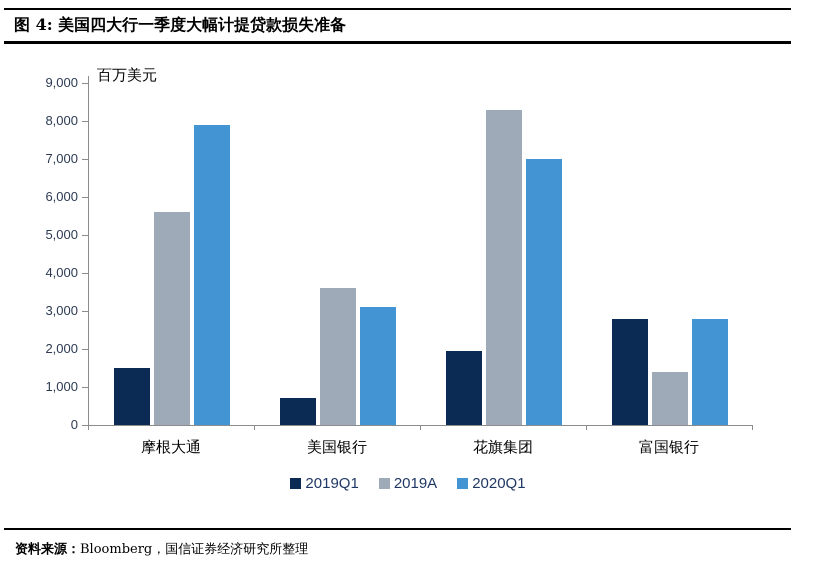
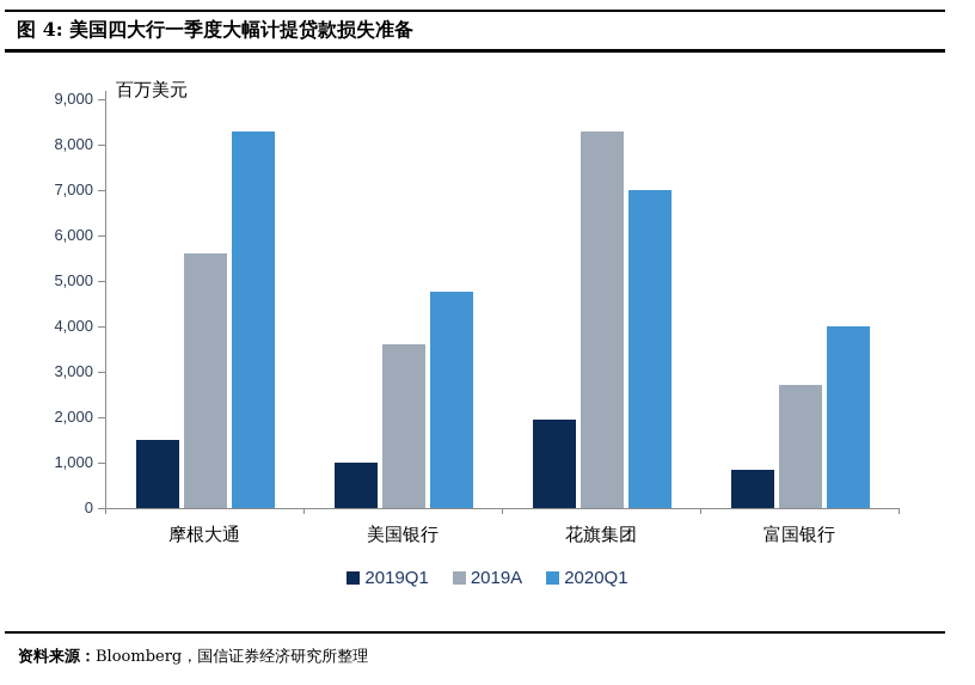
2020Q1/摩根大通: 7900 -> 8300
2019Q1/美国银行: 700 -> 1000
2020Q1/美国银行: 3100 -> 4800
2019Q1/富国银行: 2800 -> 800
2019A/富国银行: 1400 -> 2700
2020Q1/富国银行: 2800 -> 4000
